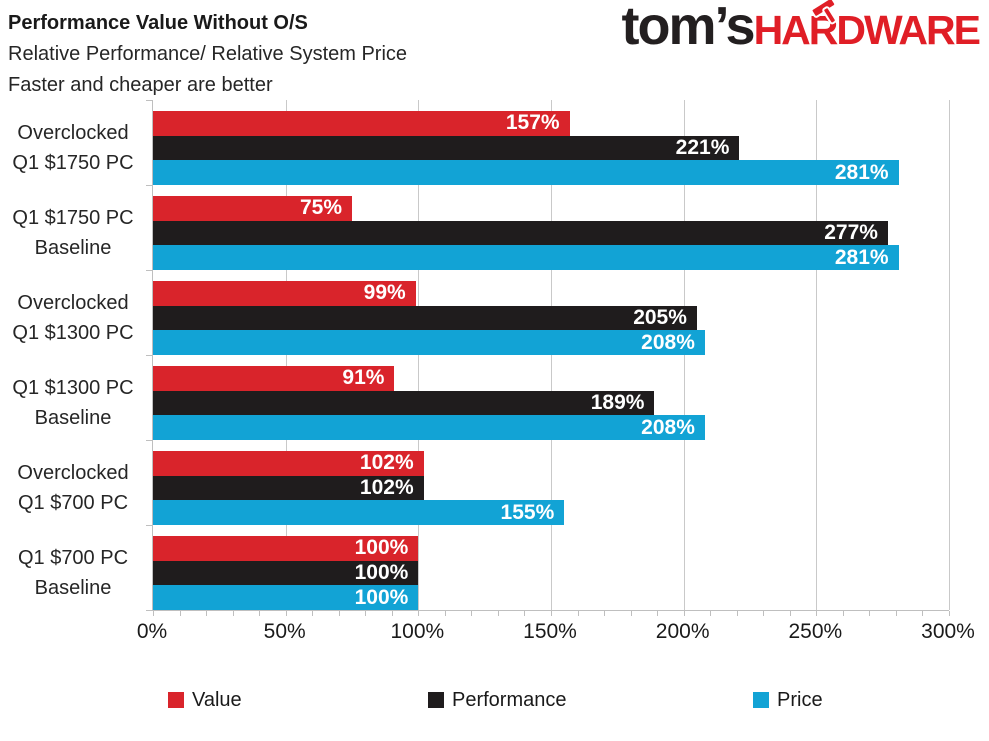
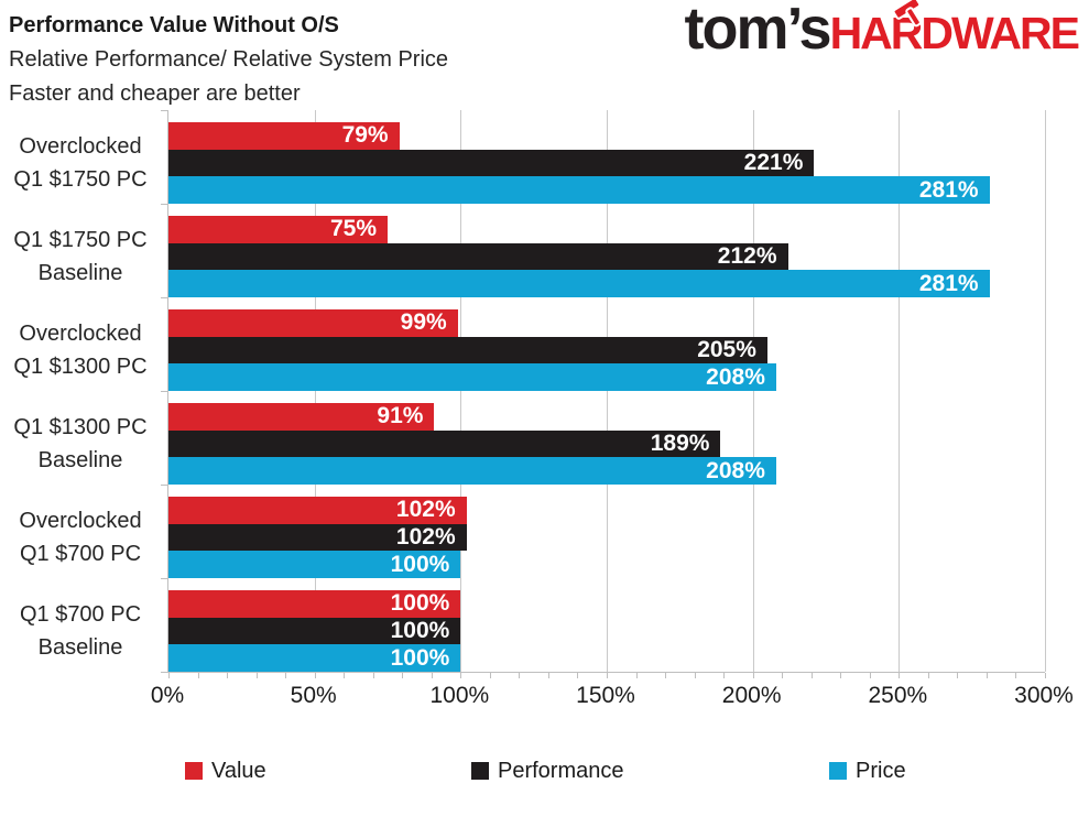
Value/Overclocked Q1 $1750 PC: 157% -> 79%
Performance/Q1 $1750 PC Baseline: 277% -> 212%
Price/Overclocked Q1 $700 PC: 155% -> 100%
